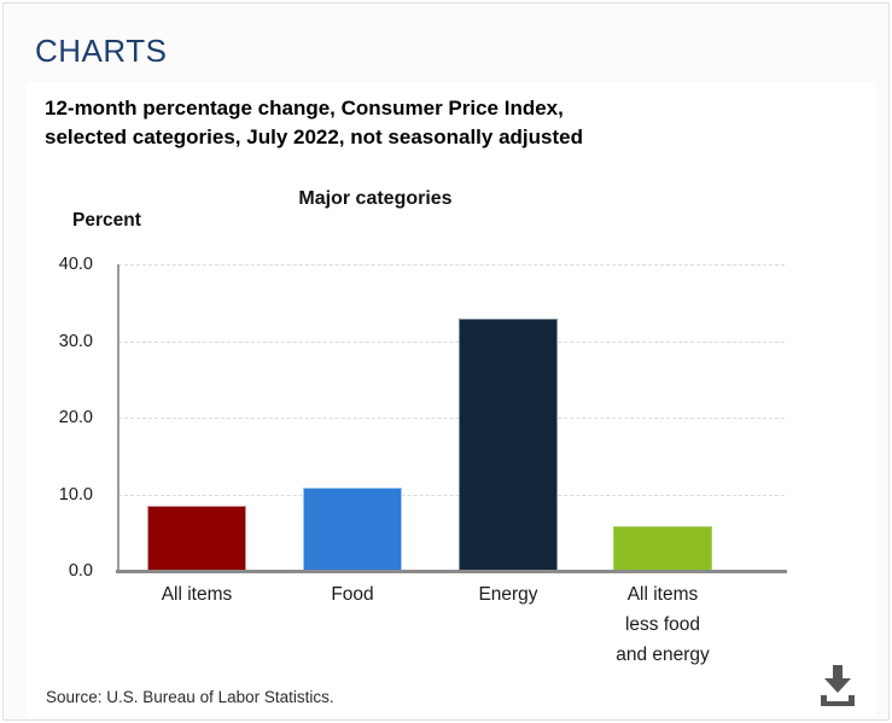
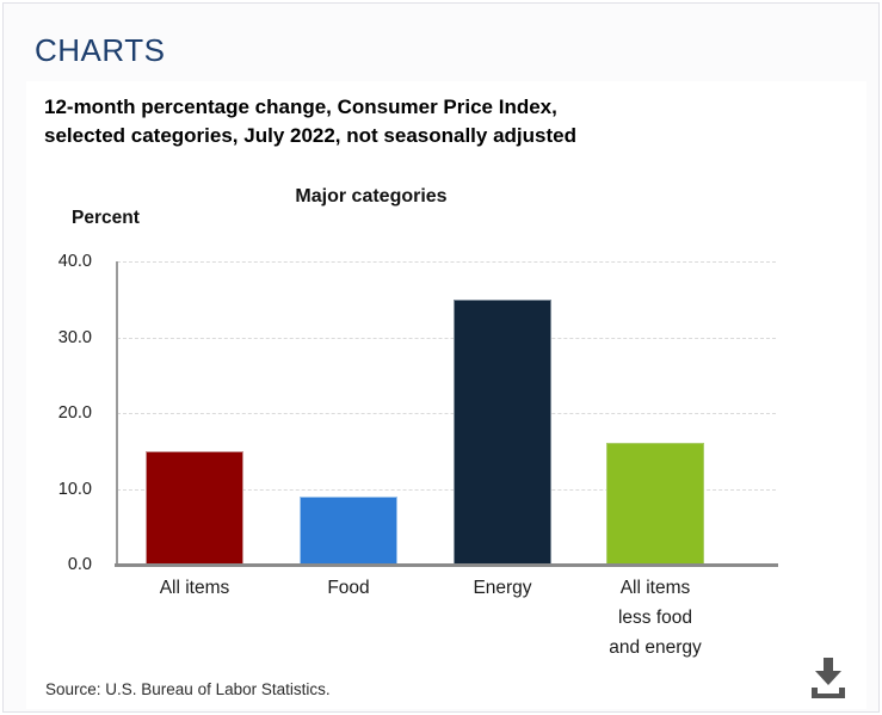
All items: 8 -> 15
Food: 11 -> 9
Energy: 33 -> 35
All items less food and energy: 6 -> 16
